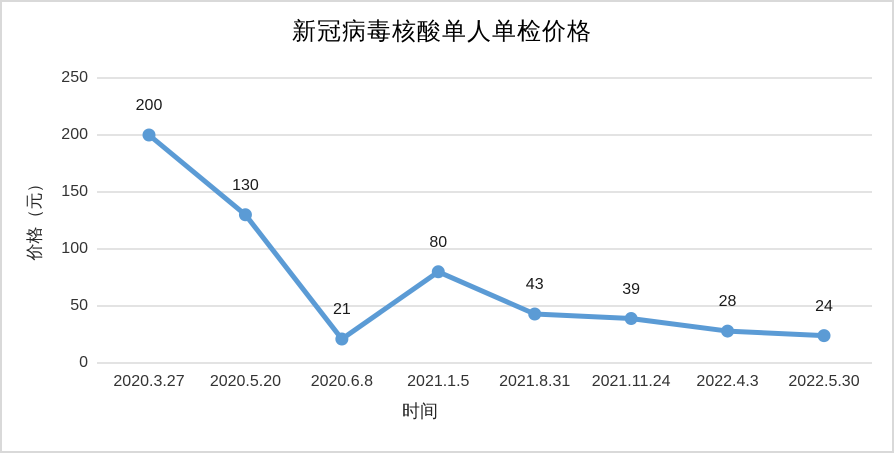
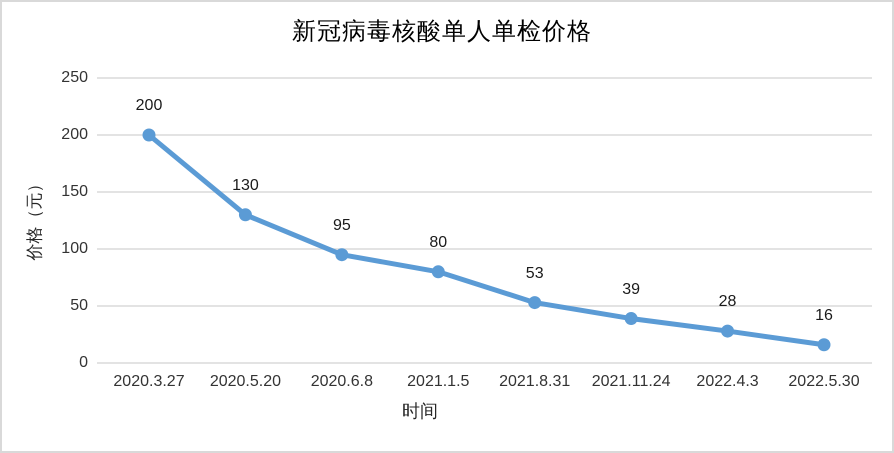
2020.6.8: 21 -> 95
2021.8.31: 43 -> 53
2022.5.30: 24 -> 16
